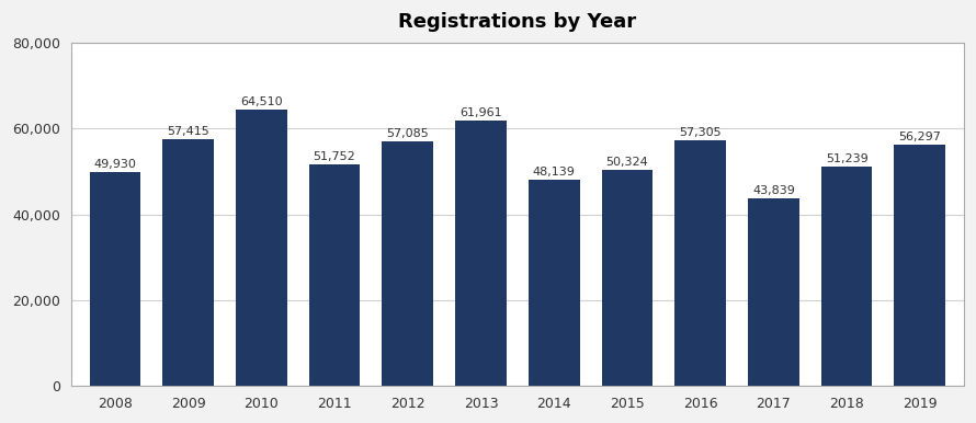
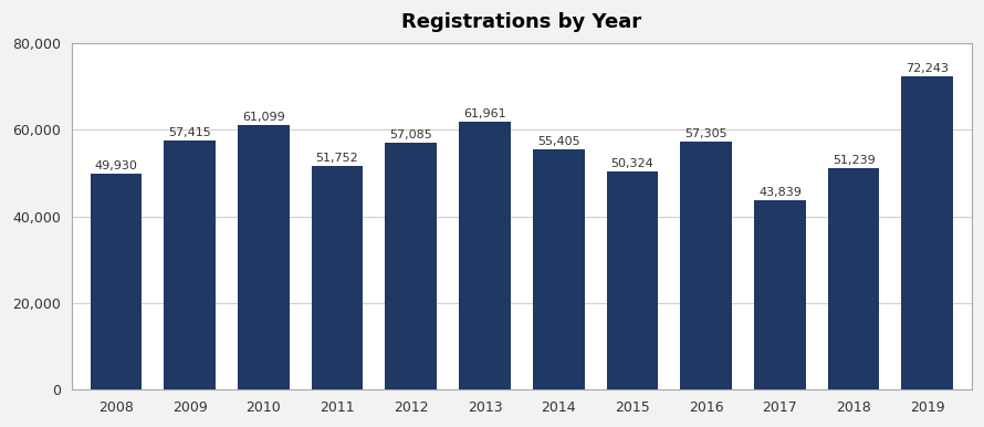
2010: 64,510 -> 61,099
2014: 48,139 -> 55,405
2019: 56,297 -> 72,243
